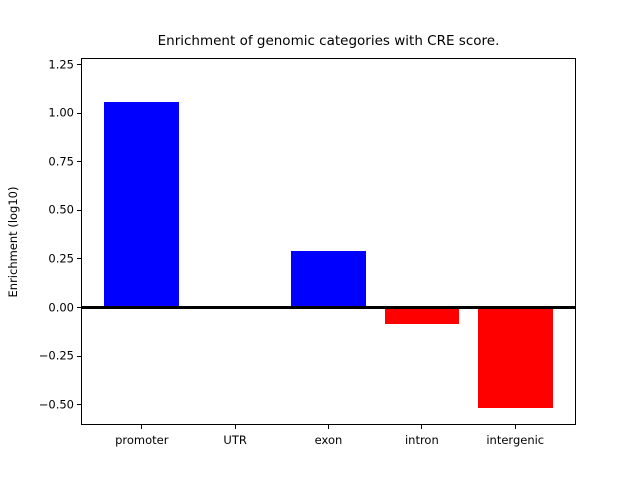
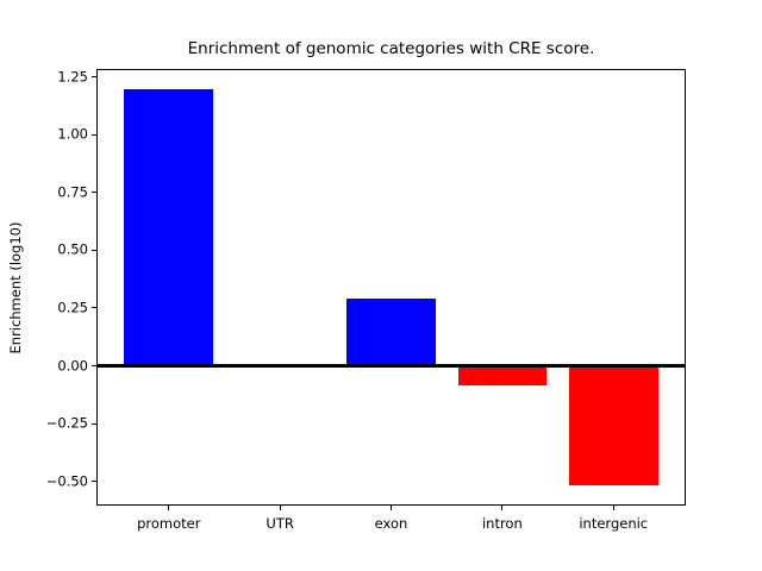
promoter: 1.06 -> 1.20
